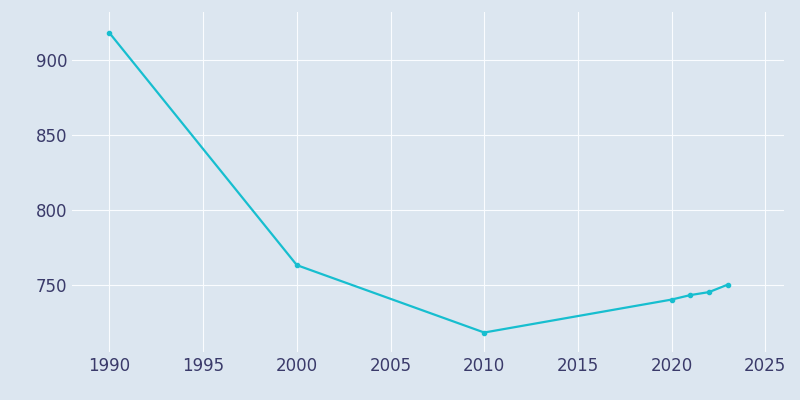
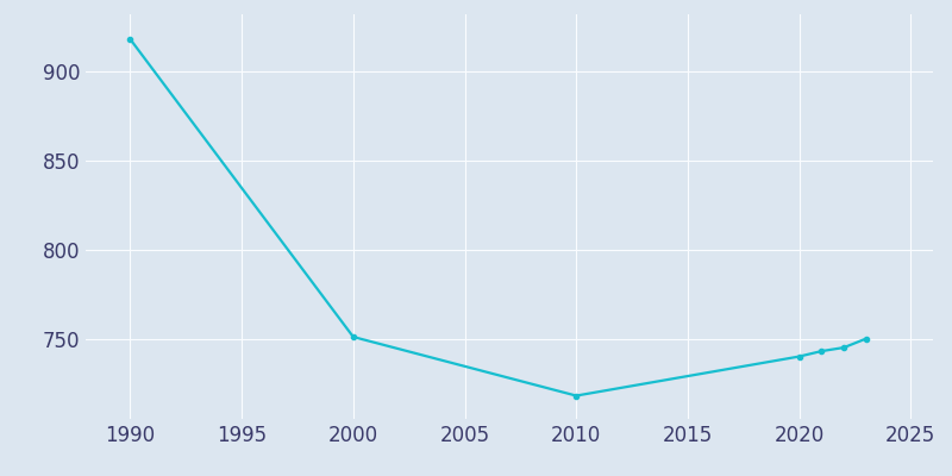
2000: 763 -> 751
